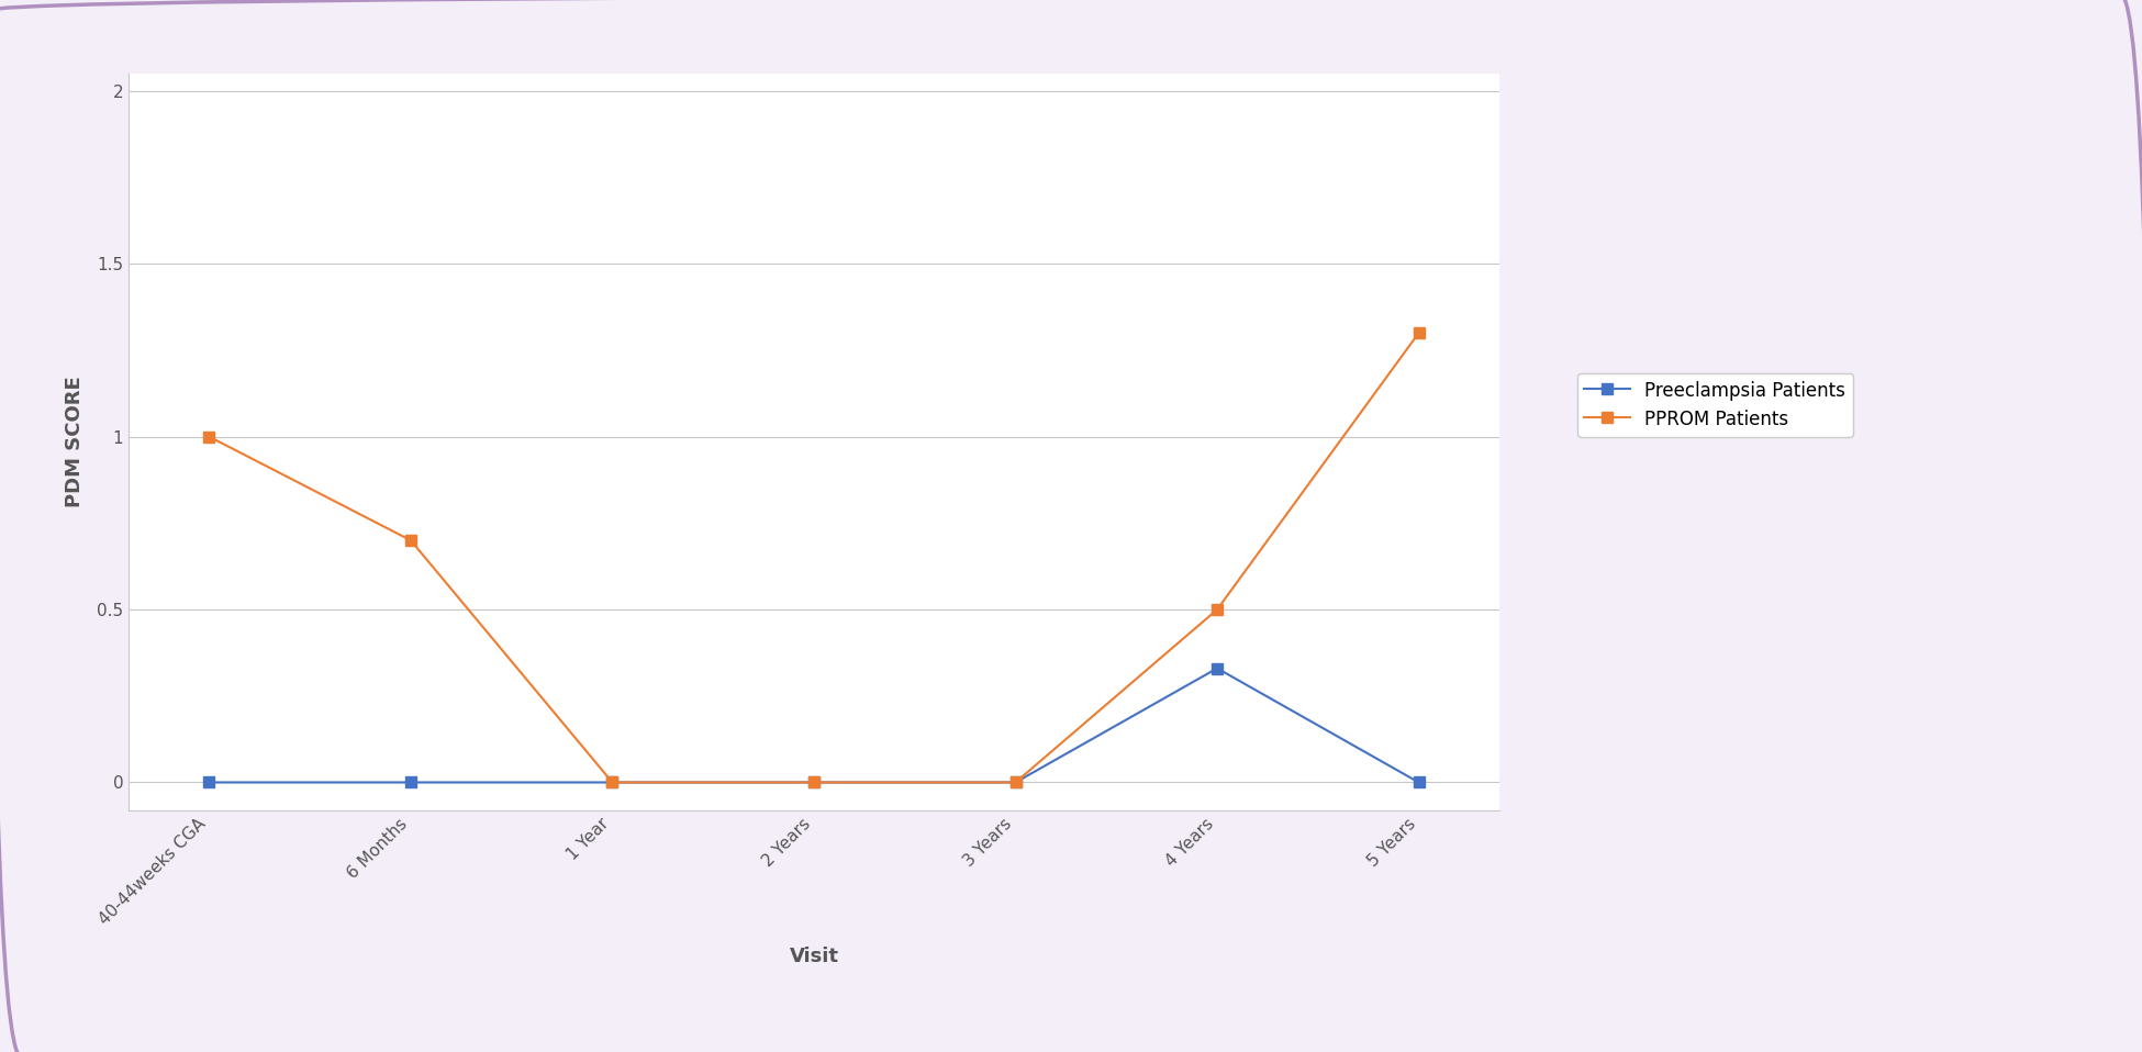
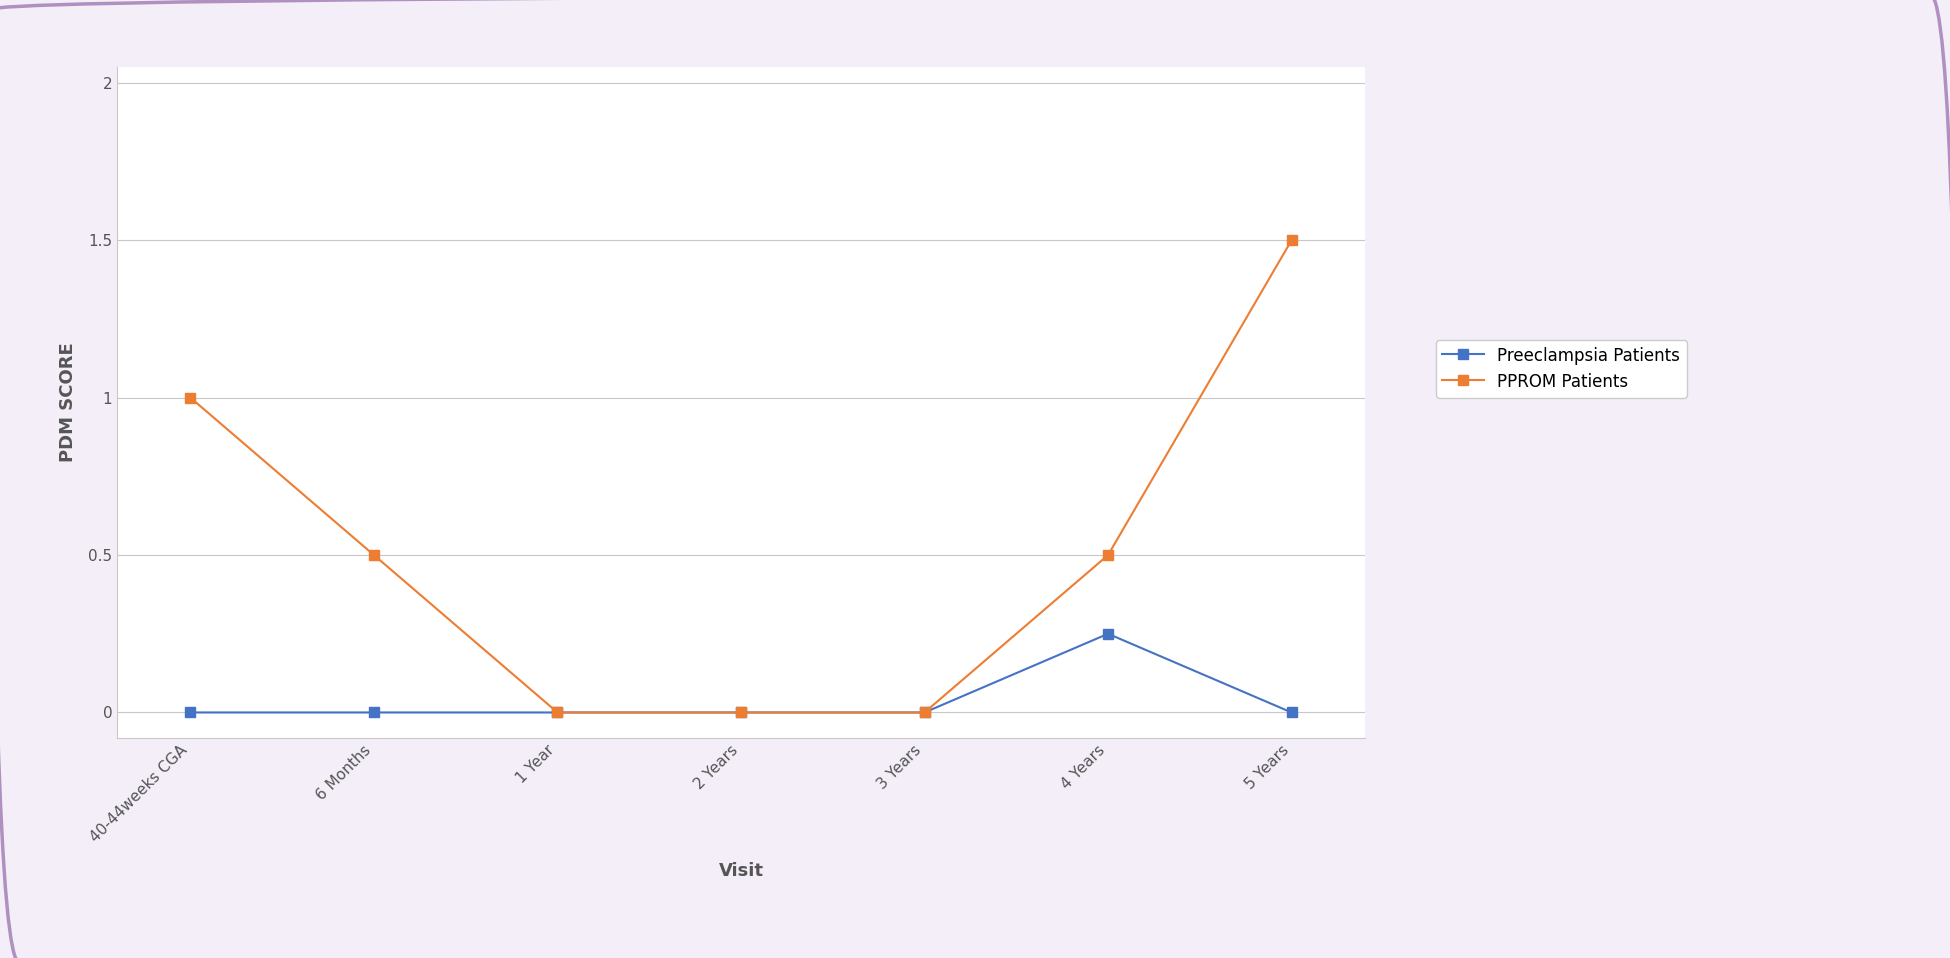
PPROM Patients/6 Months: 0.7 -> 0.5
Preeclampsia Patients/4 Years: 0.33 -> 0.25
PPROM Patients/5 Years: 1.3 -> 1.5
